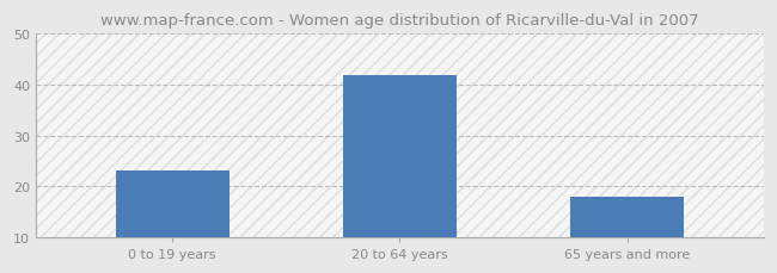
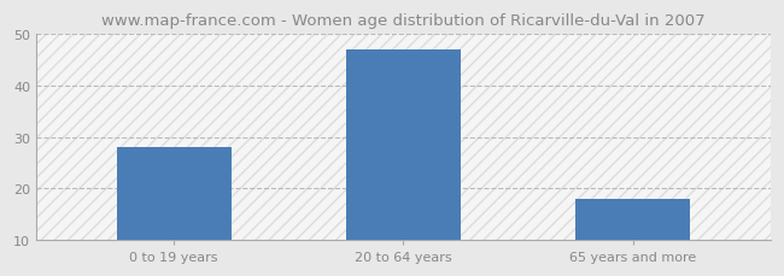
0 to 19 years: 23 -> 28
20 to 64 years: 42 -> 47
